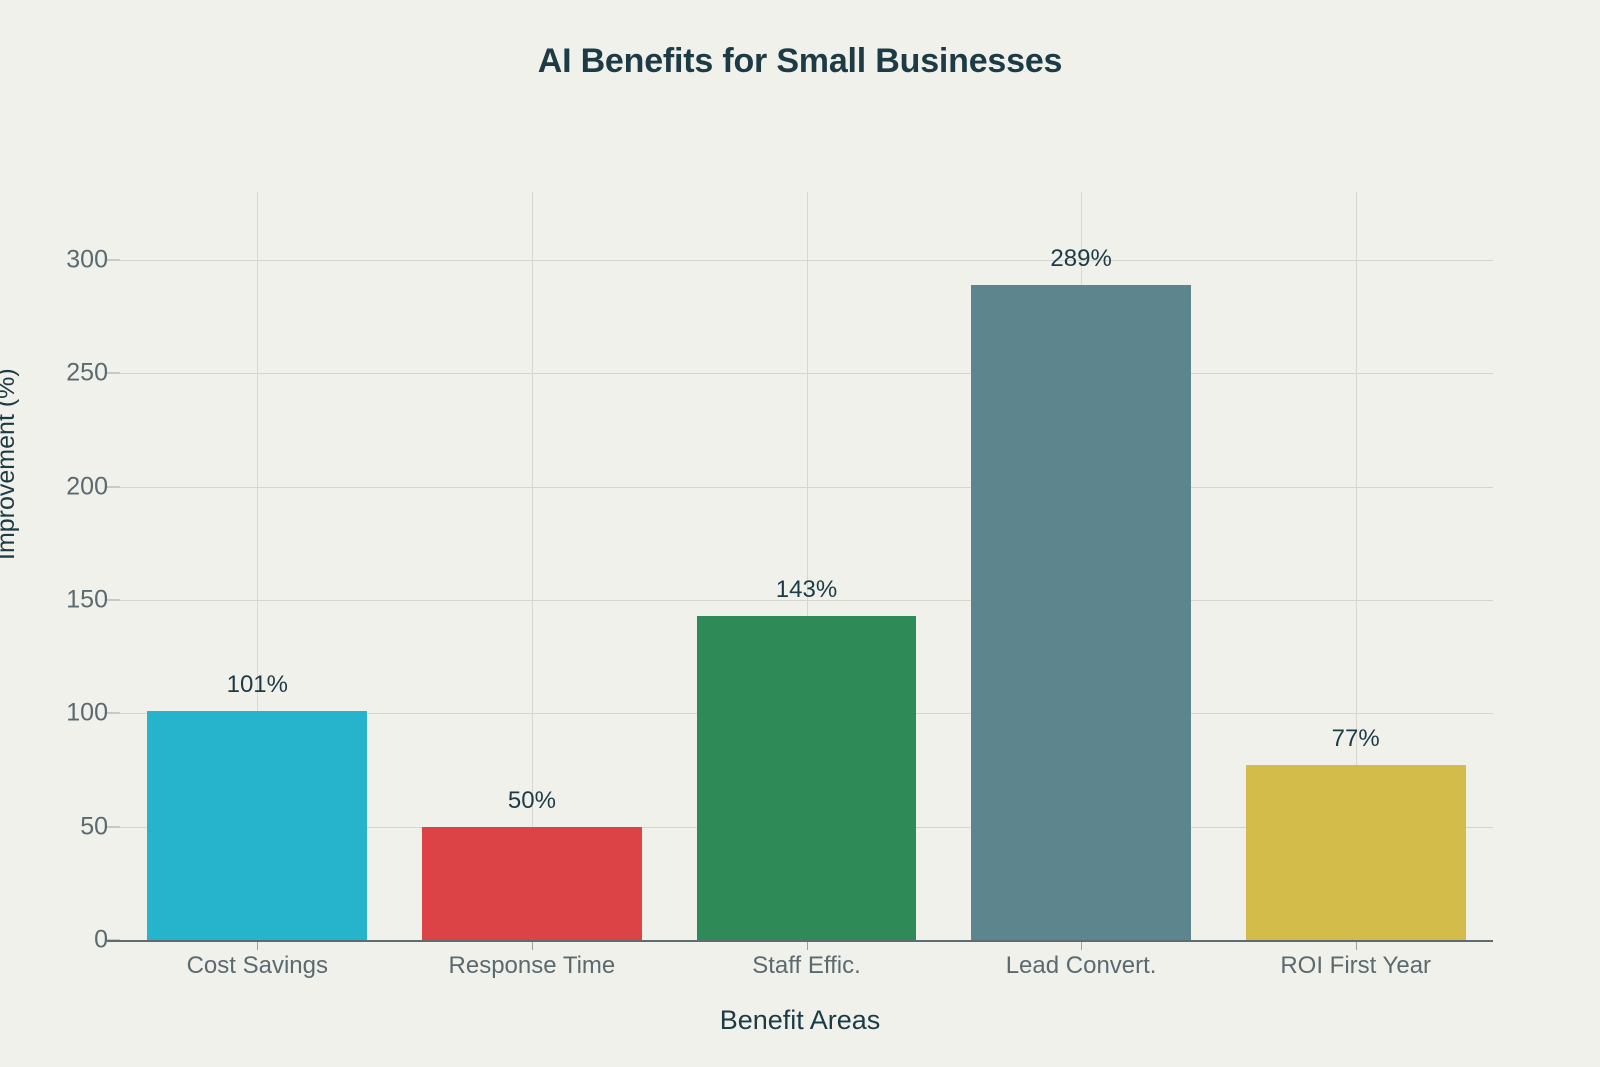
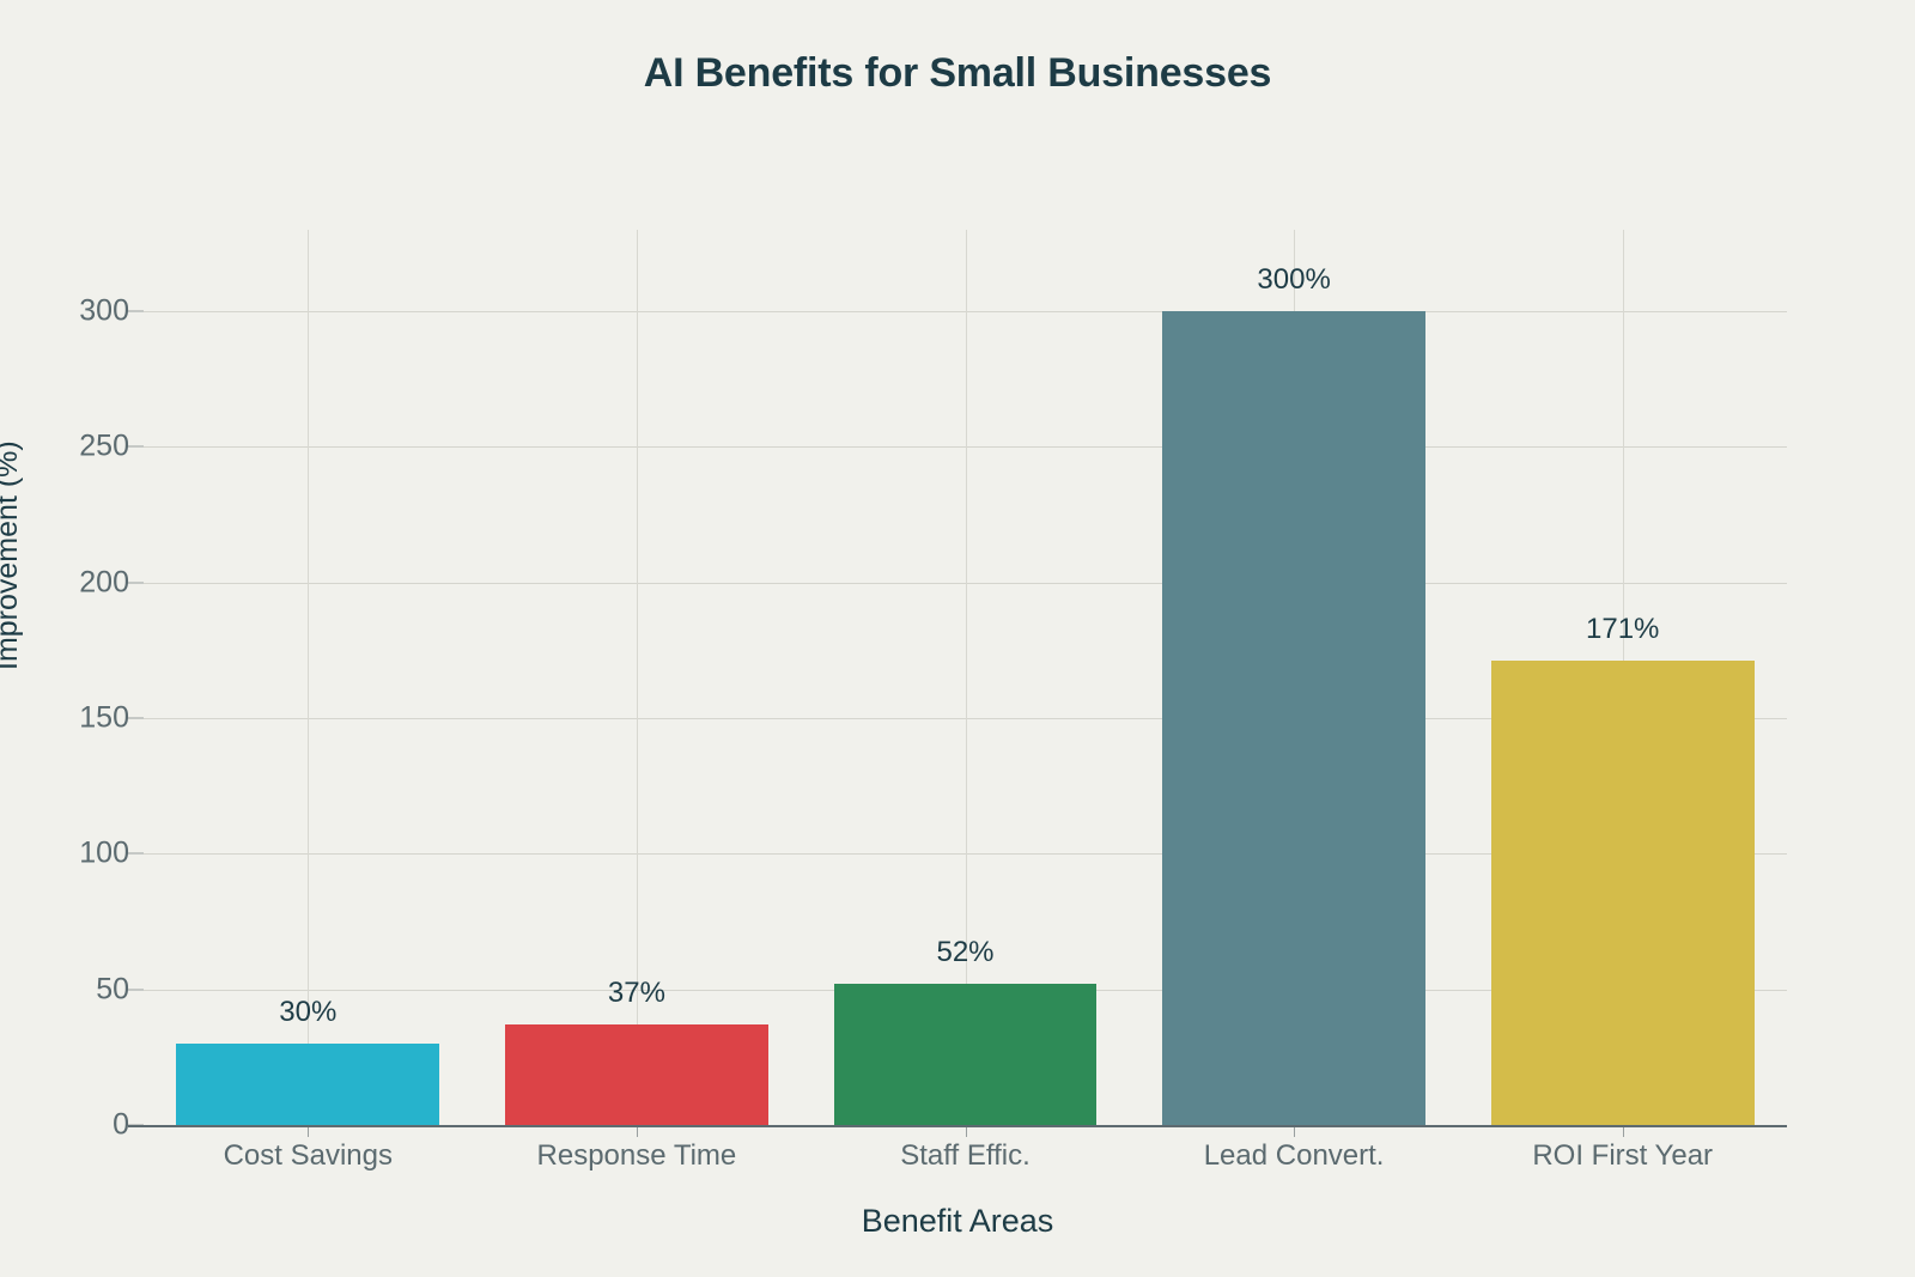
Cost Savings: 101% -> 30%
Response Time: 50% -> 37%
Staff Effic.: 143% -> 52%
Lead Convert.: 289% -> 300%
ROI First Year: 77% -> 171%
